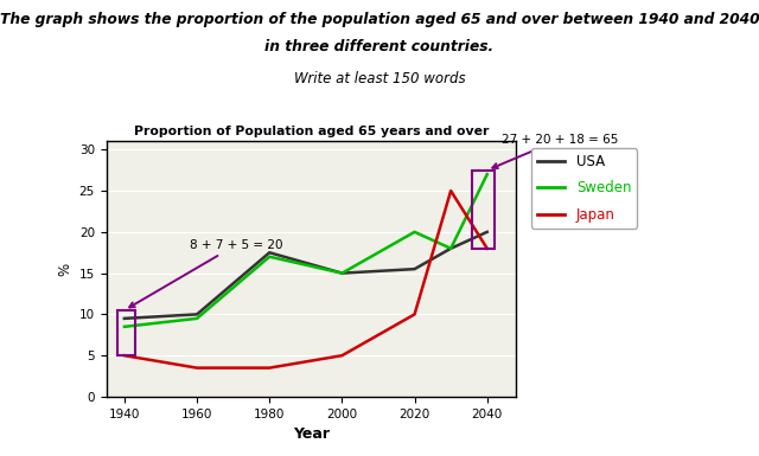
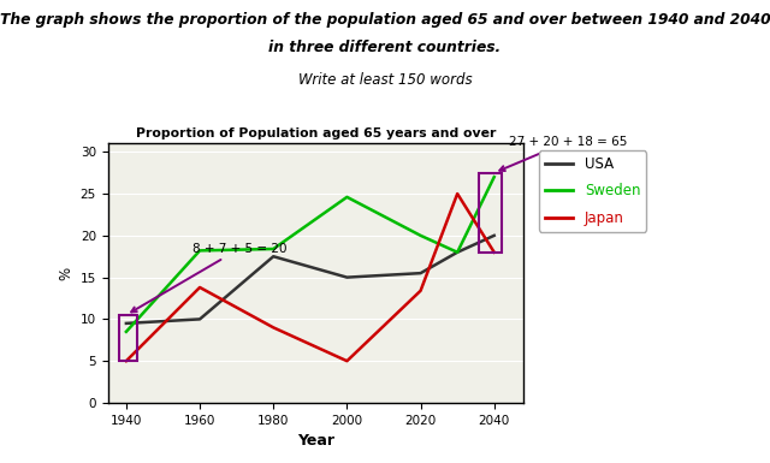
Sweden/1960: 9.5 -> 18.2
Japan/1960: 3.5 -> 13.8
Sweden/1980: 17.0 -> 18.4
Japan/1980: 3.5 -> 9.0
Sweden/2000: 15.0 -> 24.6
Japan/2020: 10.0 -> 13.4
